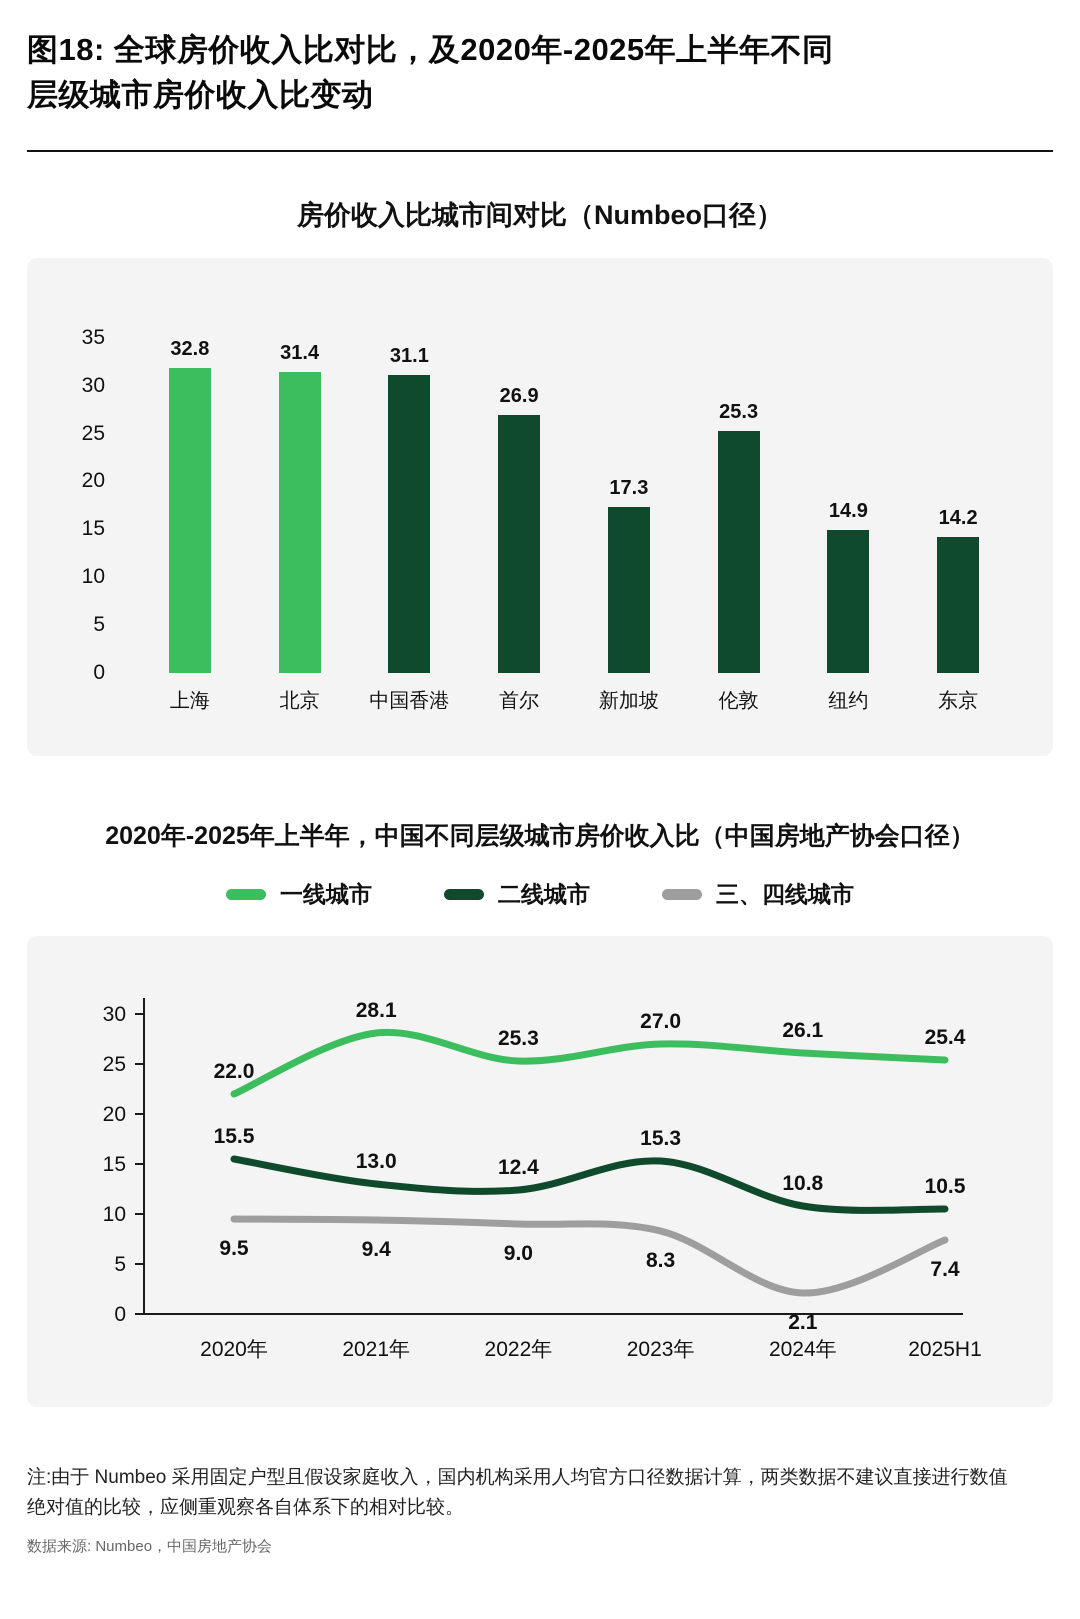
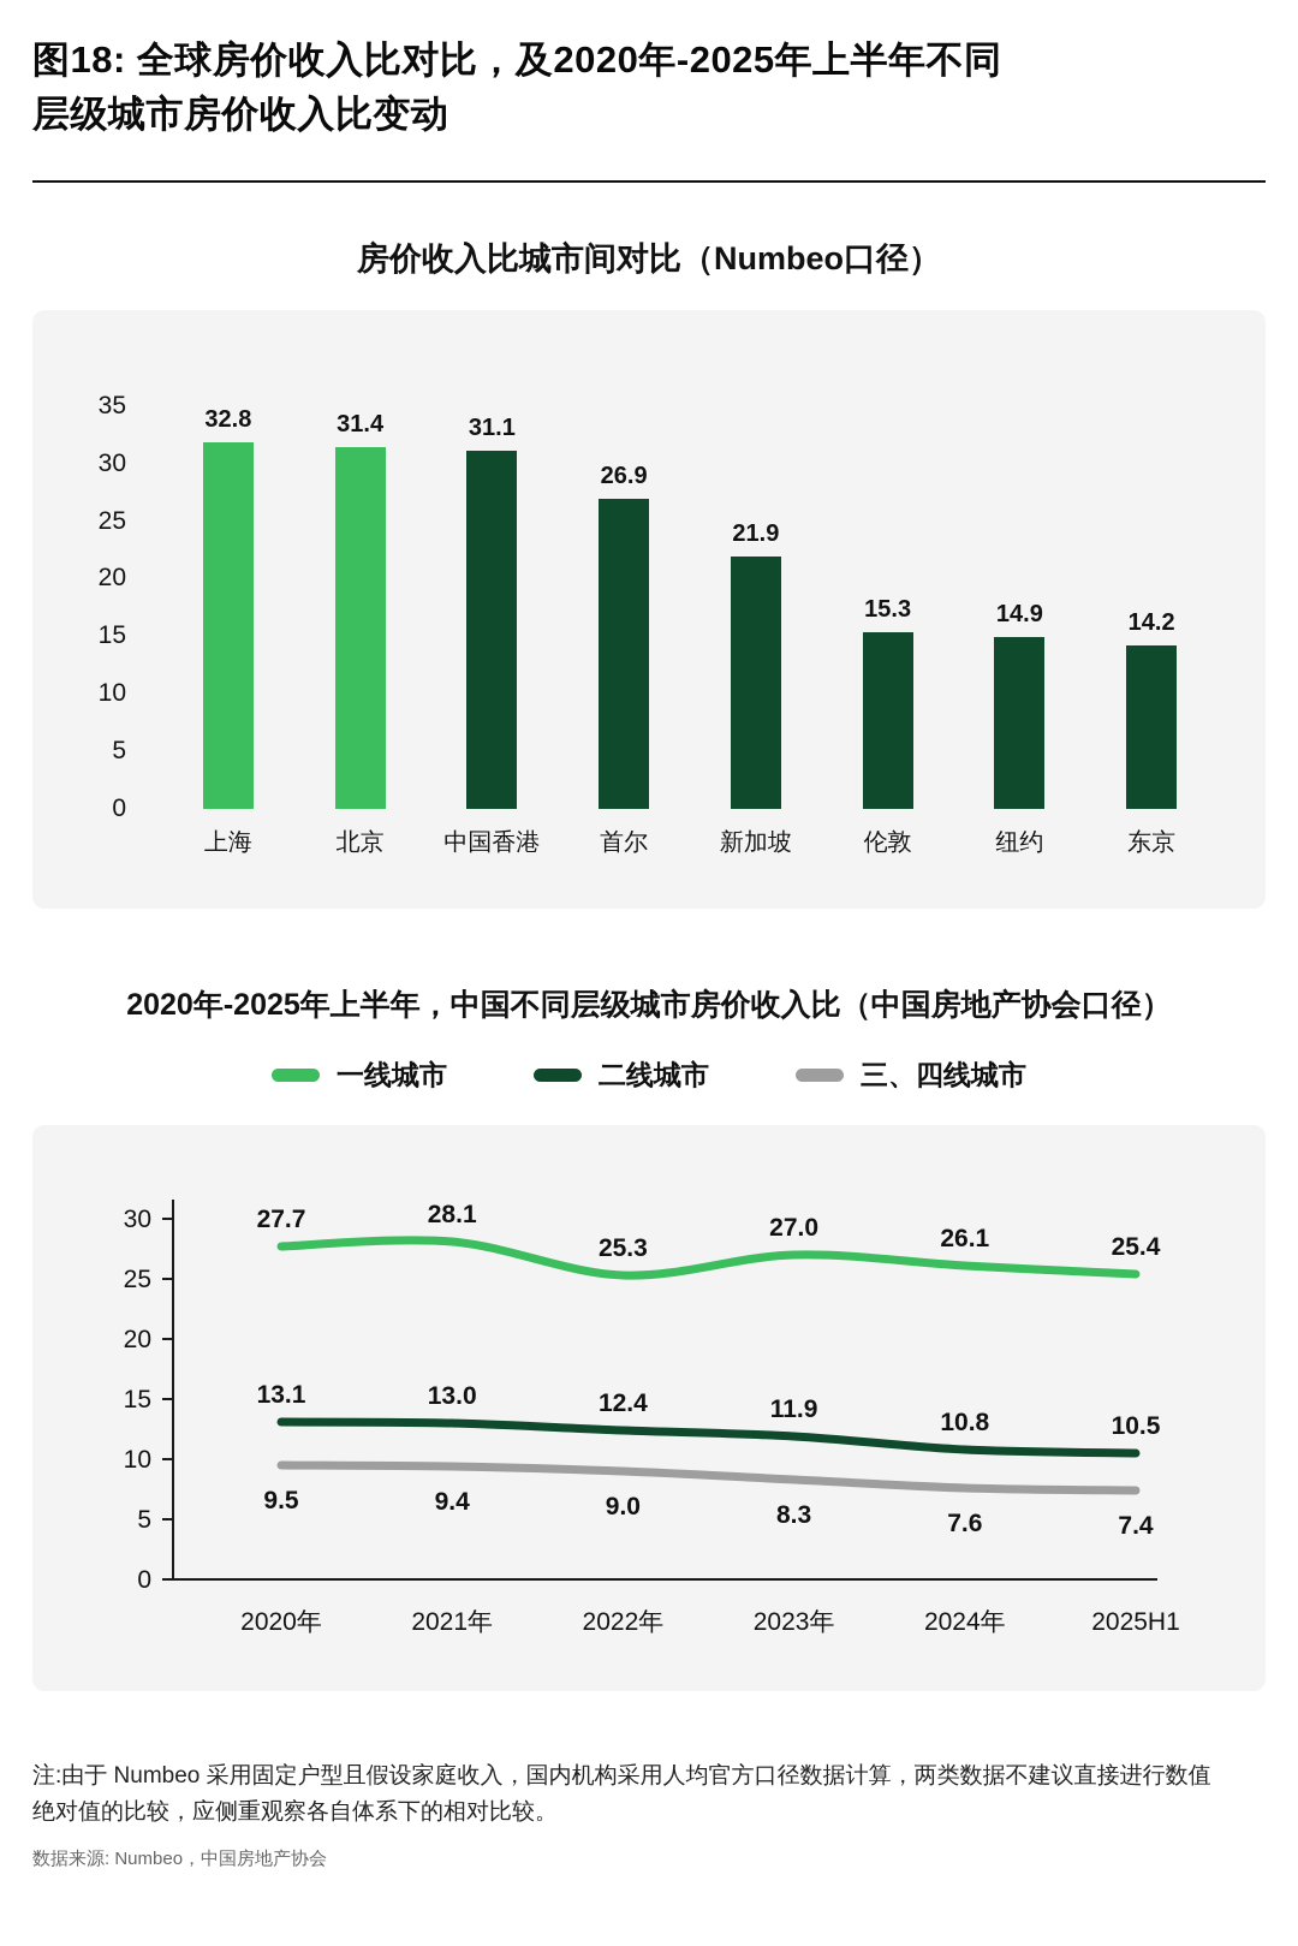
房价收入比城市间对比（Numbeo口径）/新加坡: 17.3 -> 21.9
房价收入比城市间对比（Numbeo口径）/伦敦: 25.3 -> 15.3
2020年-2025年上半年，中国不同层级城市房价收入比（中国房地产协会口径）/一线城市/2020年: 22.0 -> 27.7
2020年-2025年上半年，中国不同层级城市房价收入比（中国房地产协会口径）/二线城市/2020年: 15.5 -> 13.1
2020年-2025年上半年，中国不同层级城市房价收入比（中国房地产协会口径）/二线城市/2023年: 15.3 -> 11.9
2020年-2025年上半年，中国不同层级城市房价收入比（中国房地产协会口径）/三、四线城市/2024年: 2.1 -> 7.6
